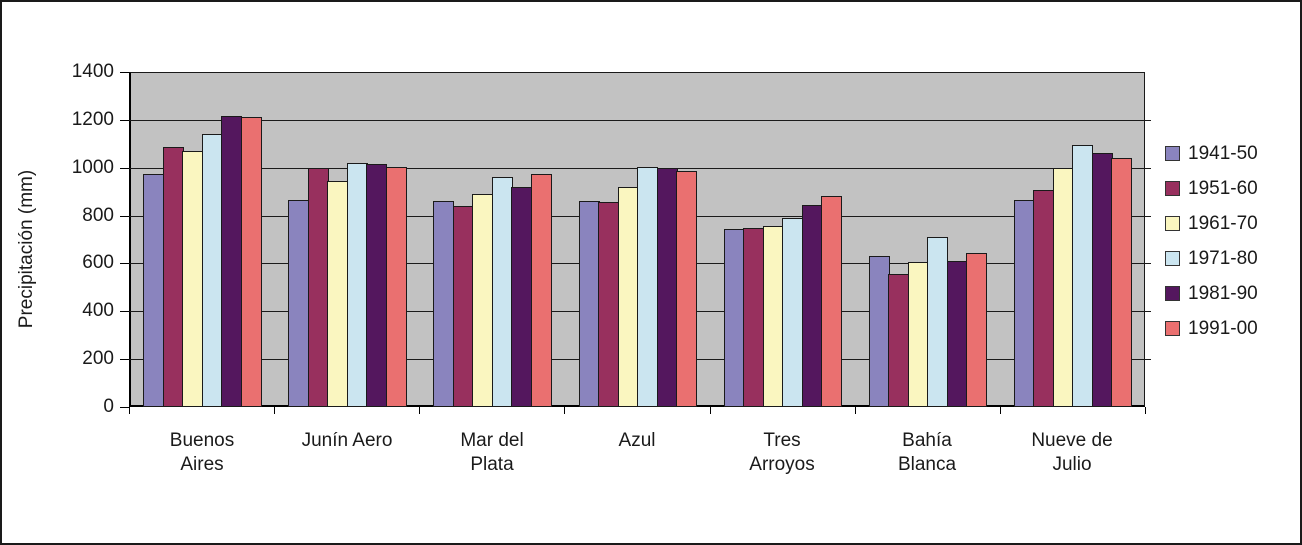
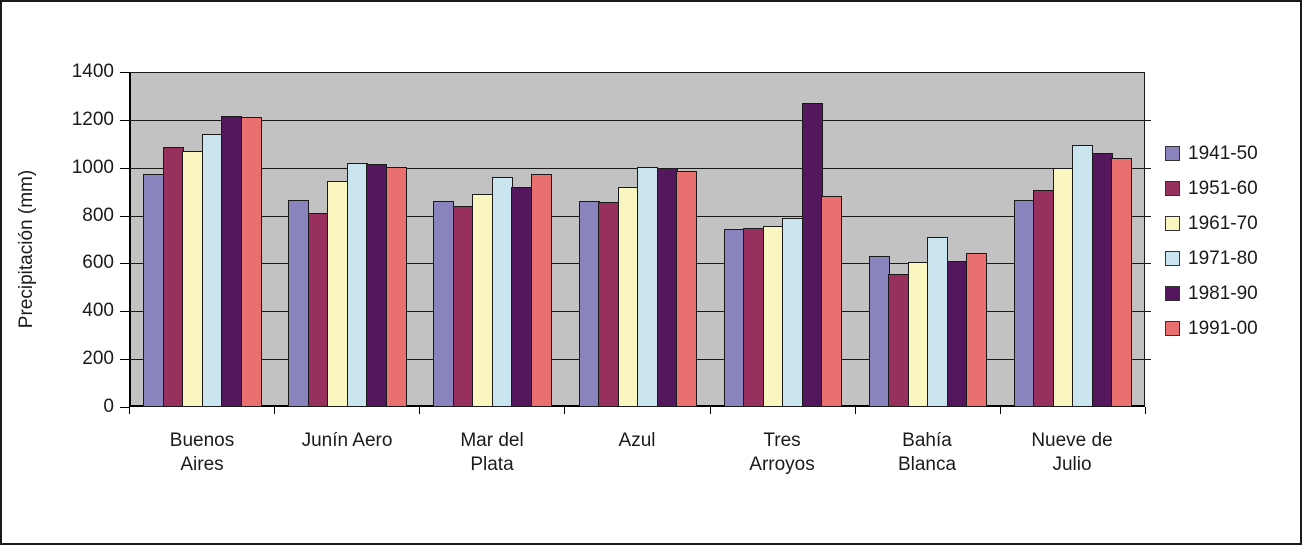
1951-60/Junín Aero: 1000 -> 810
1981-90/Tres Arroyos: 840 -> 1270
